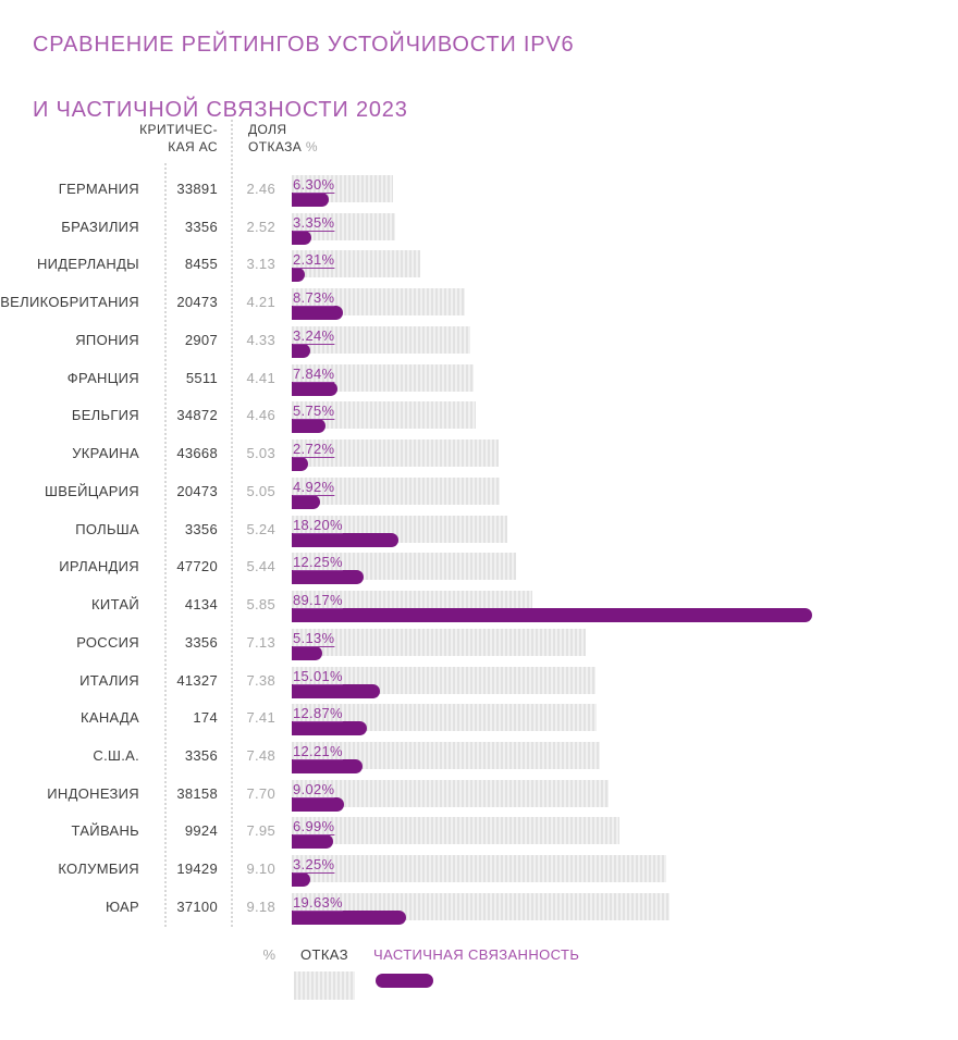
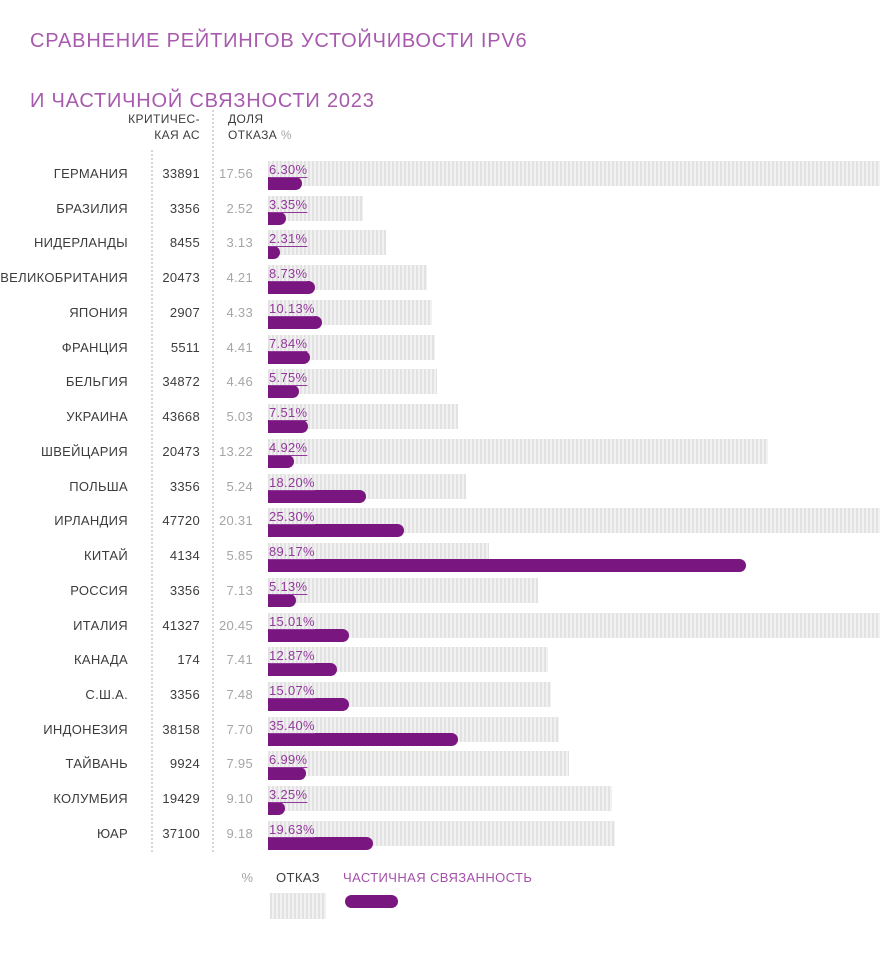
ОТКАЗ/ГЕРМАНИЯ: 2.46 -> 17.56
ЧАСТИЧНАЯ СВЯЗАННОСТЬ/ЯПОНИЯ: 3.24% -> 10.13%
ЧАСТИЧНАЯ СВЯЗАННОСТЬ/УКРАИНА: 2.72% -> 7.51%
ОТКАЗ/ШВЕЙЦАРИЯ: 5.05 -> 13.22
ОТКАЗ/ИРЛАНДИЯ: 5.44 -> 20.31
ЧАСТИЧНАЯ СВЯЗАННОСТЬ/ИРЛАНДИЯ: 12.25% -> 25.30%
ОТКАЗ/ИТАЛИЯ: 7.38 -> 20.45
ЧАСТИЧНАЯ СВЯЗАННОСТЬ/С.Ш.А.: 12.21% -> 15.07%
ЧАСТИЧНАЯ СВЯЗАННОСТЬ/ИНДОНЕЗИЯ: 9.02% -> 35.40%
